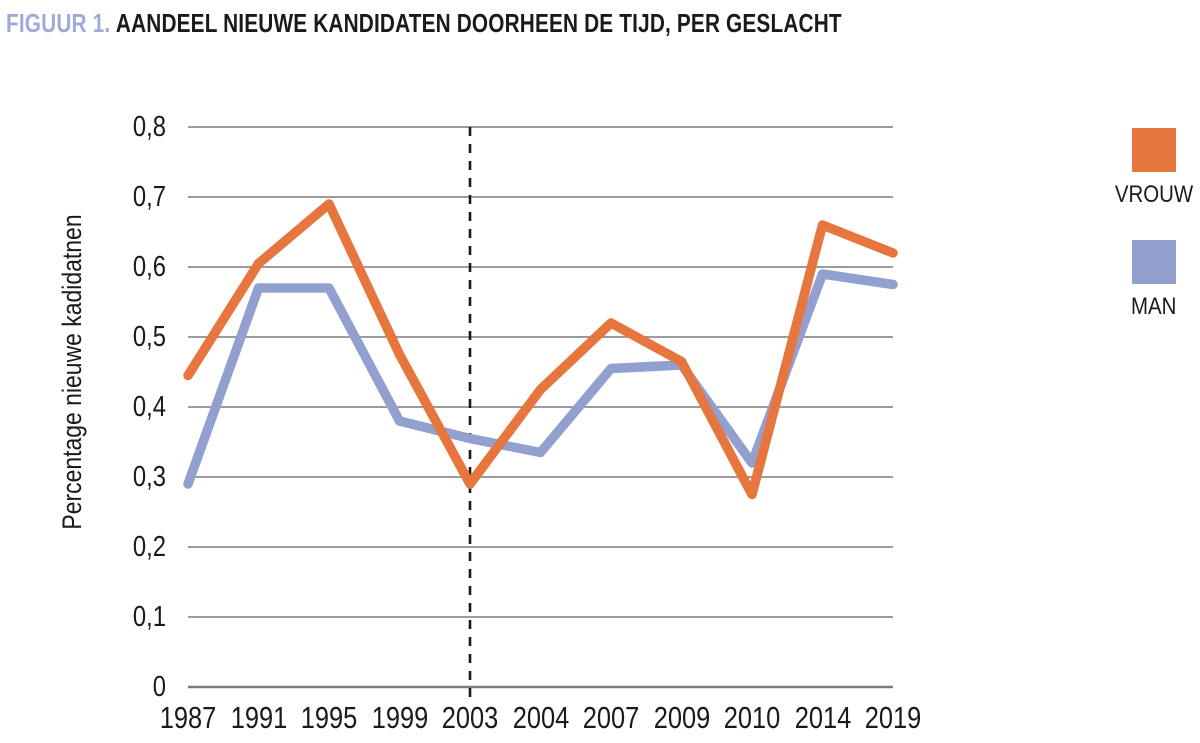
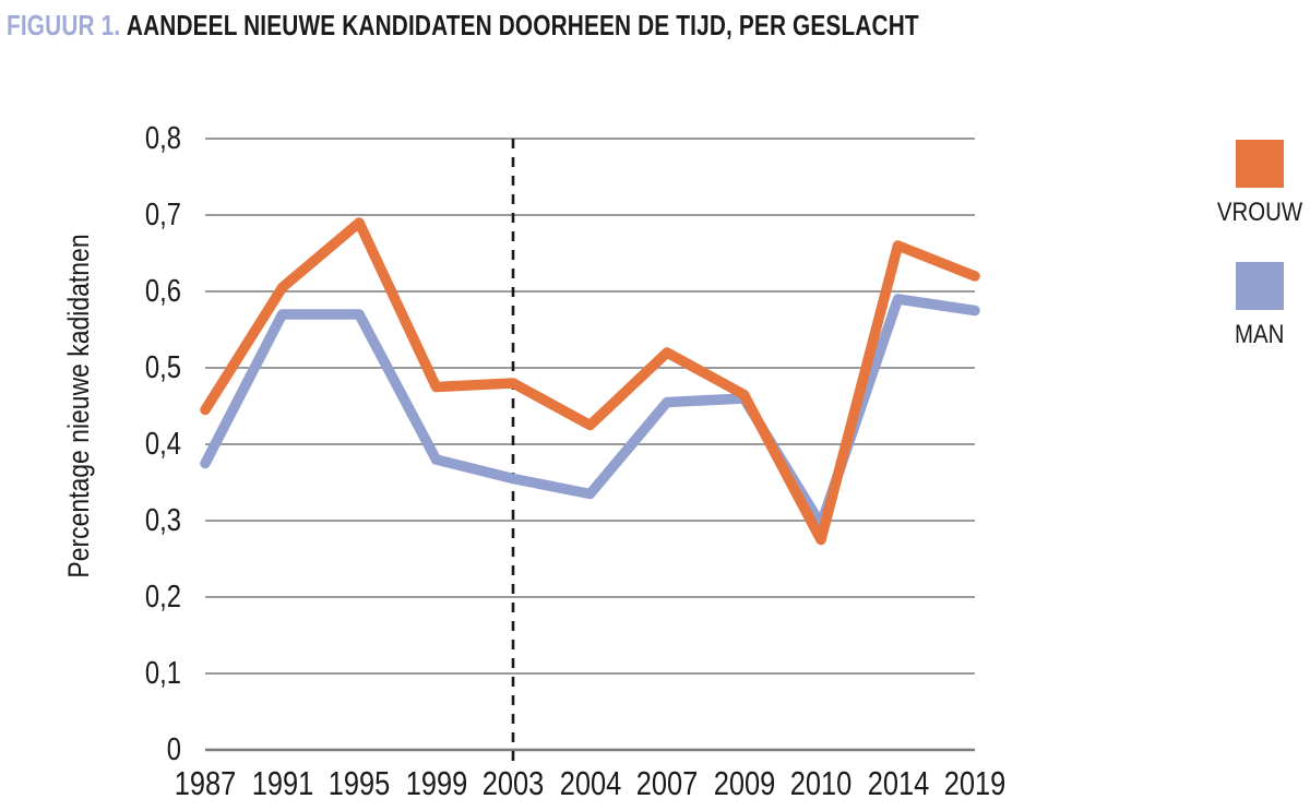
MAN/1987: 0,29 -> 0,38
VROUW/2003: 0,29 -> 0,48
MAN/2010: 0,32 -> 0,29
